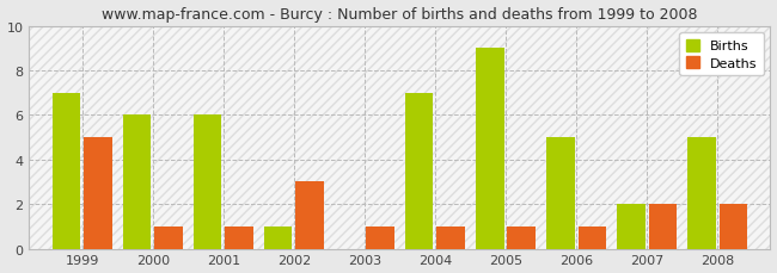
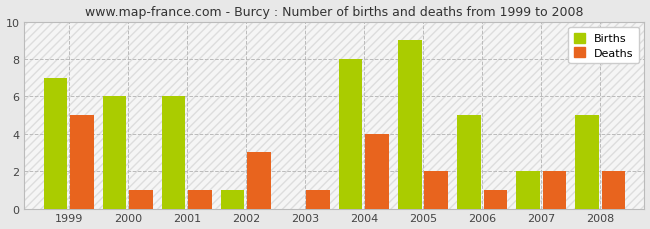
Births/2004: 7 -> 8
Deaths/2004: 1 -> 4
Deaths/2005: 1 -> 2
